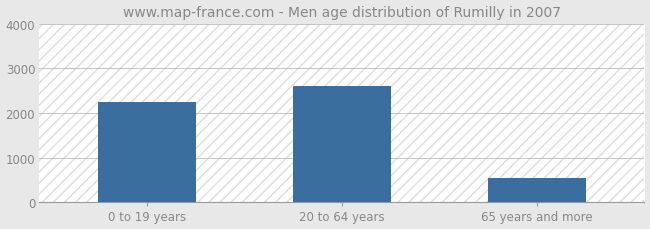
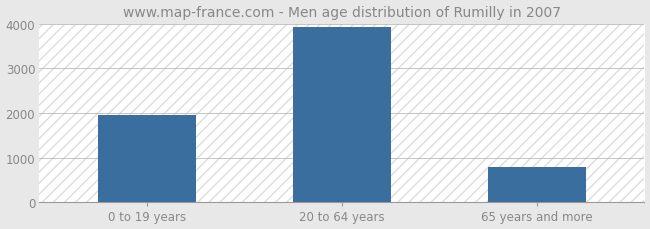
0 to 19 years: 2250 -> 1950
20 to 64 years: 2600 -> 3930
65 years and more: 550 -> 790
